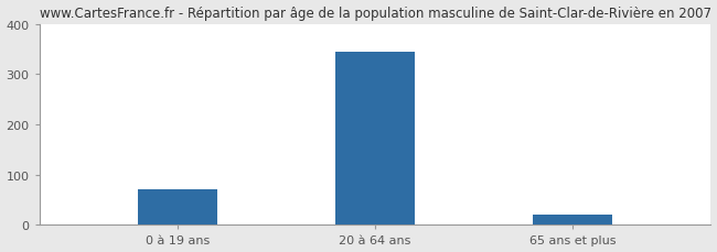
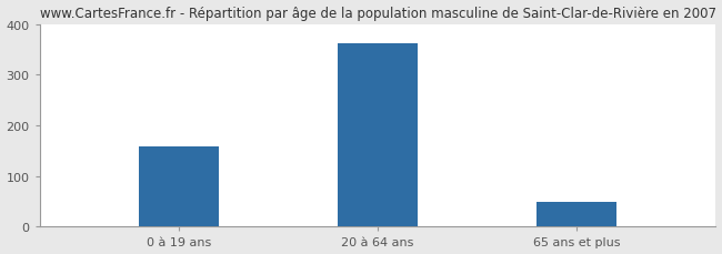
0 à 19 ans: 70 -> 158
20 à 64 ans: 345 -> 362
65 ans et plus: 20 -> 49
